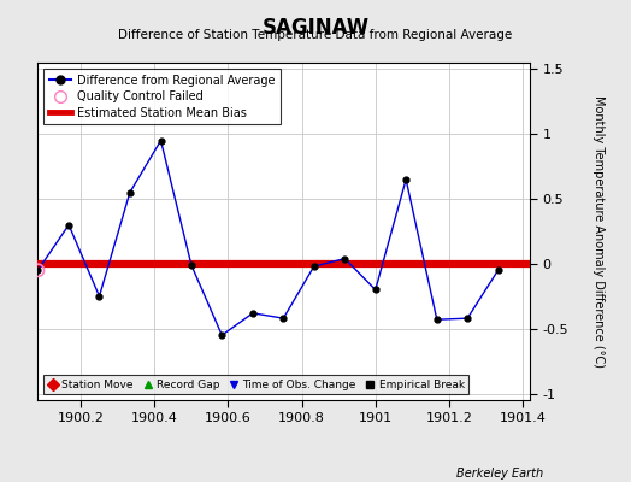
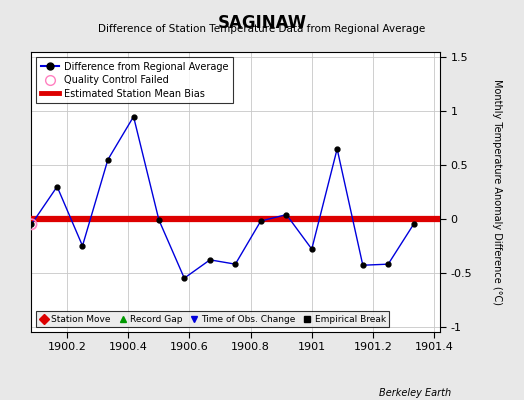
Time of Obs. Change/1901: -0.20 -> -0.28
